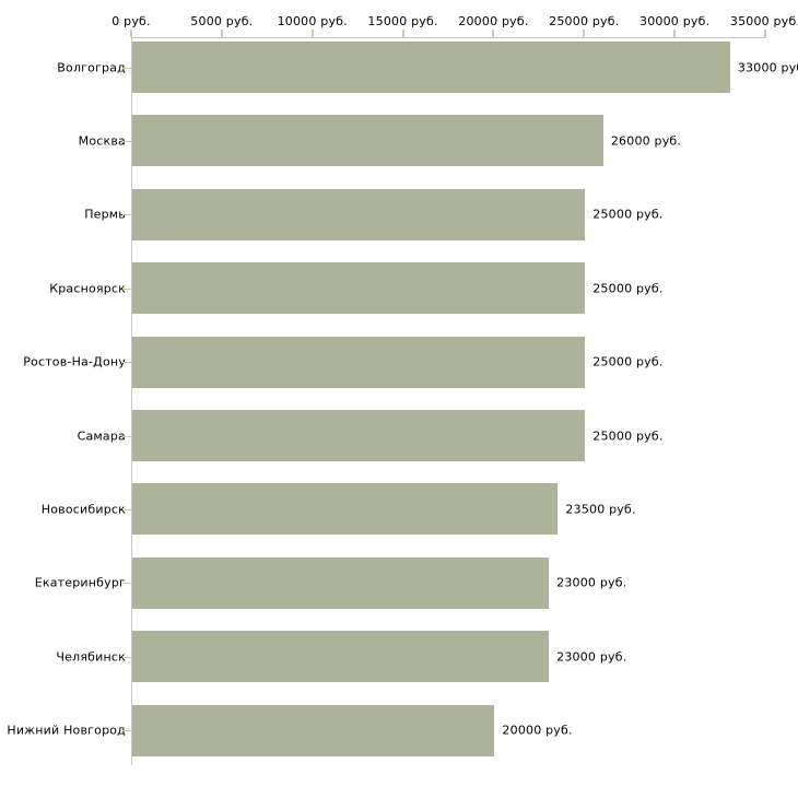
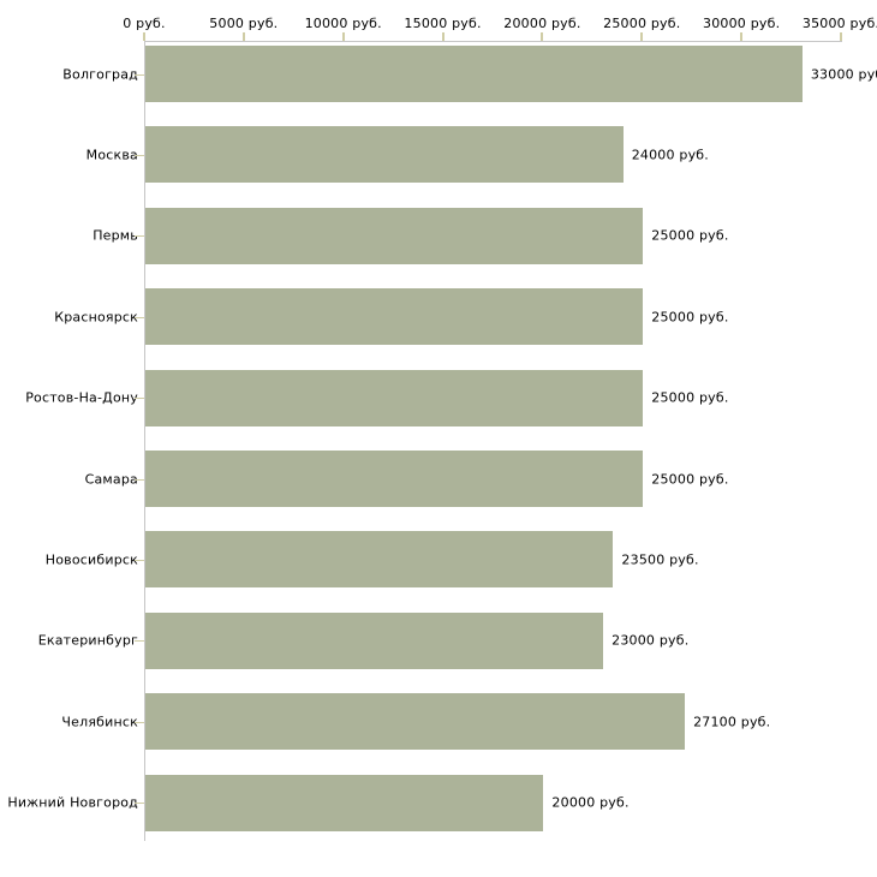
Москва: 26000 -> 24000
Челябинск: 23000 -> 27100
